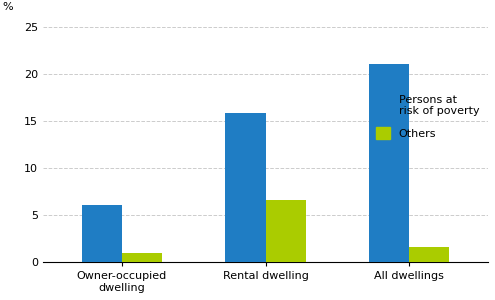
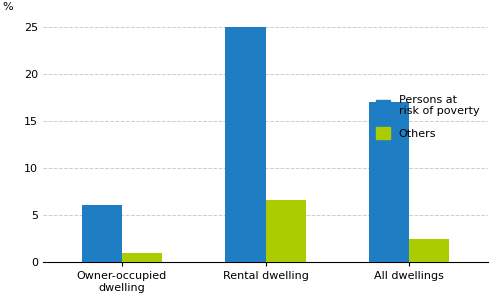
Persons at risk of poverty/Rental dwelling: 15.8 -> 24.9
Persons at risk of poverty/All dwellings: 21.0 -> 17.0
Others/All dwellings: 1.6 -> 2.5
